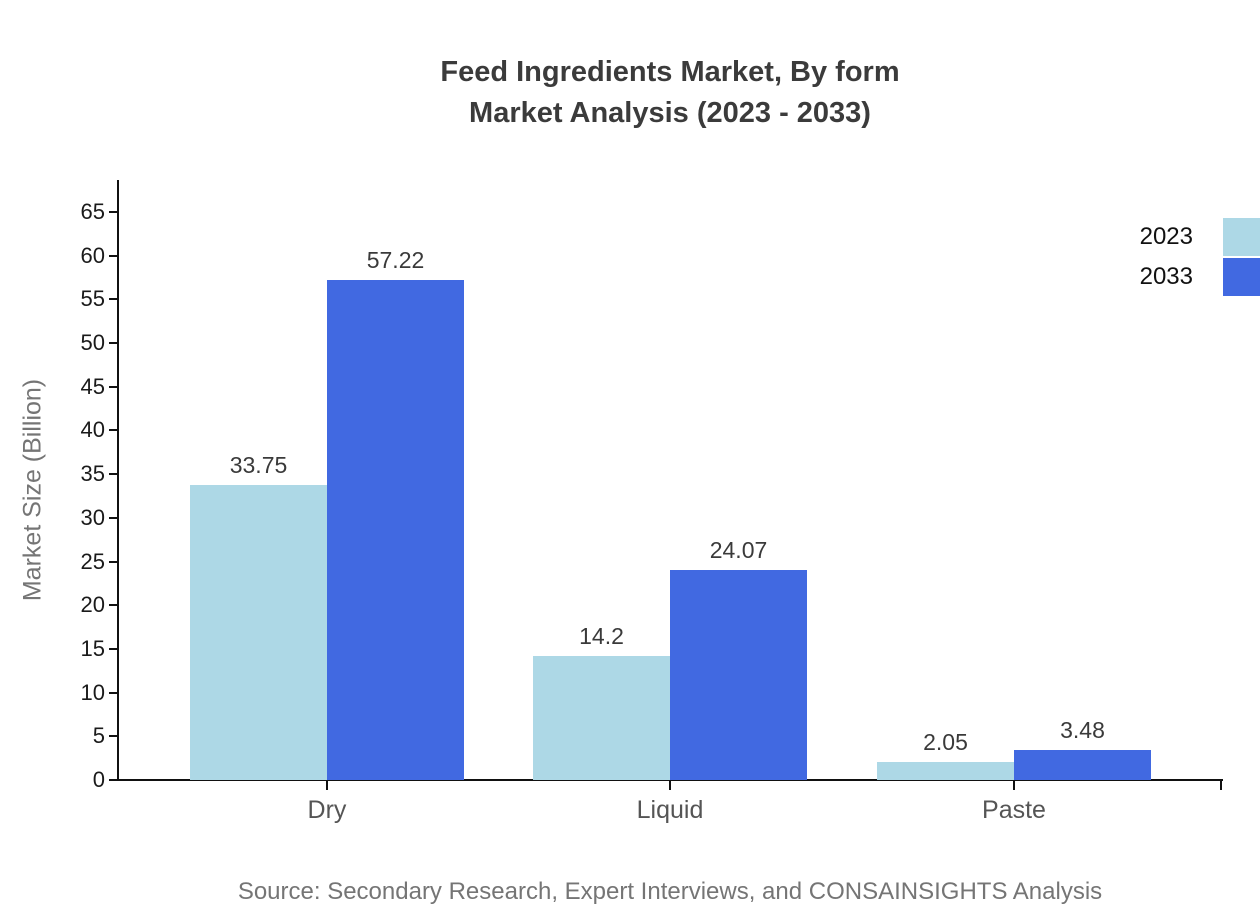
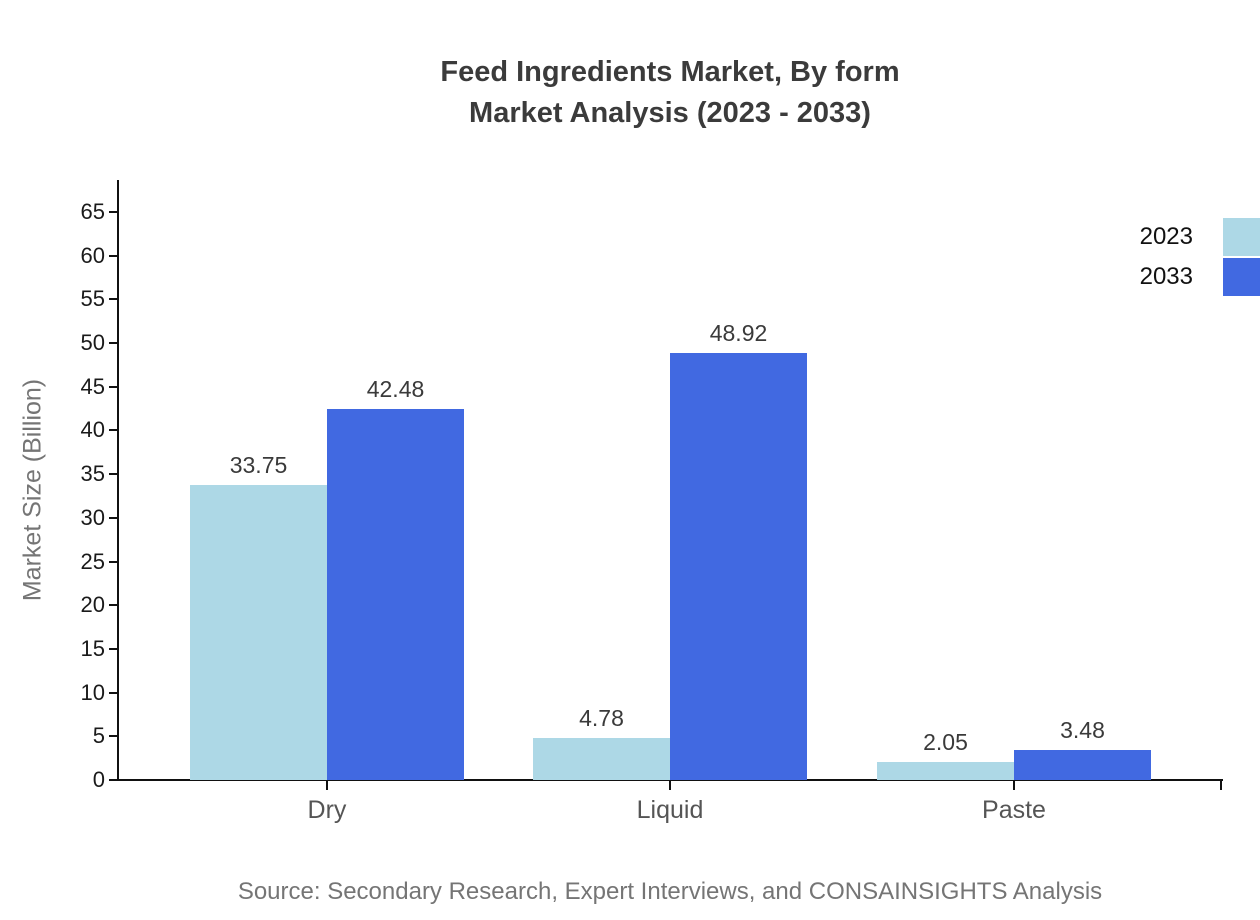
2033/Dry: 57.22 -> 42.48
2023/Liquid: 14.2 -> 4.78
2033/Liquid: 24.07 -> 48.92
